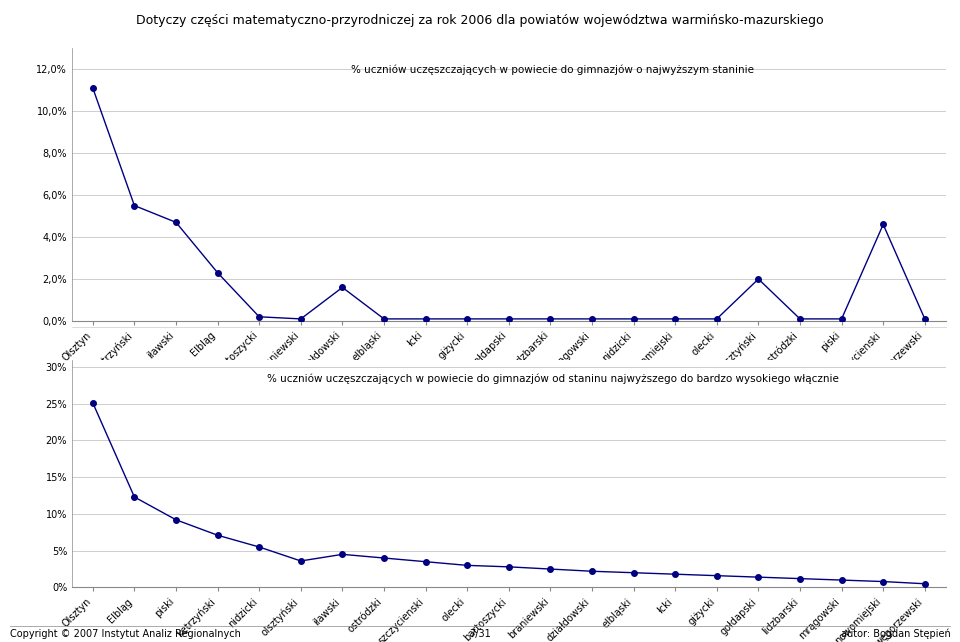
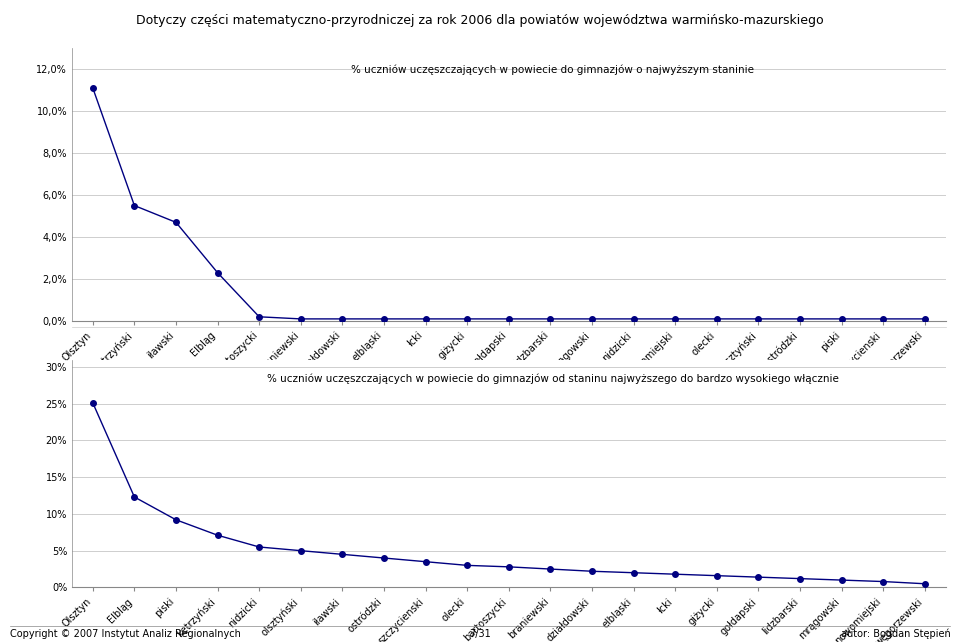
działdowski: 1,6% -> 0,1%
Olsztyński: 2,0% -> 0,1%
szczycienski: 4,6% -> 0,1%
olsztyński: 3.6% -> 5.0%
